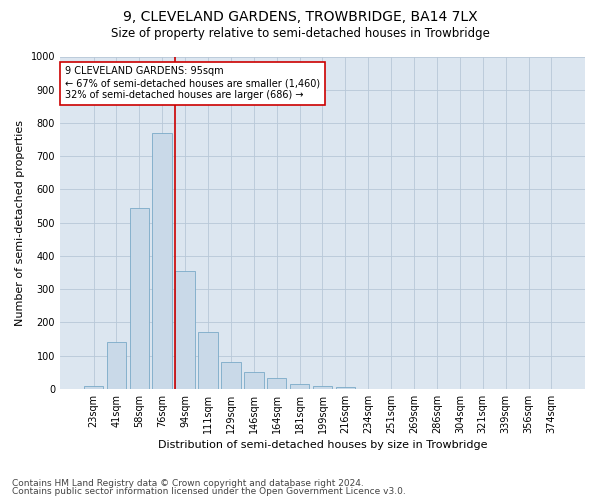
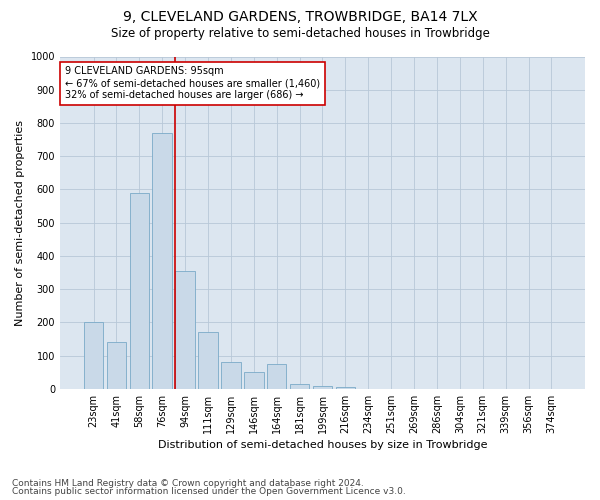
23sqm: 8 -> 200
58sqm: 545 -> 590
164sqm: 33 -> 75
